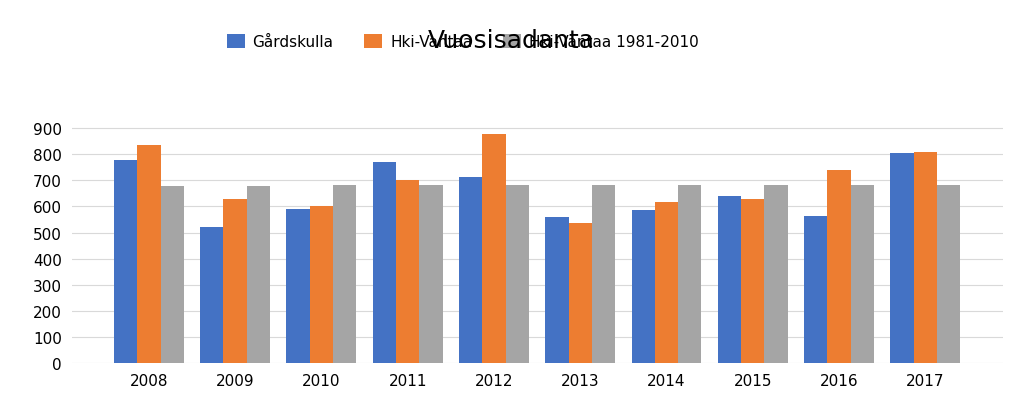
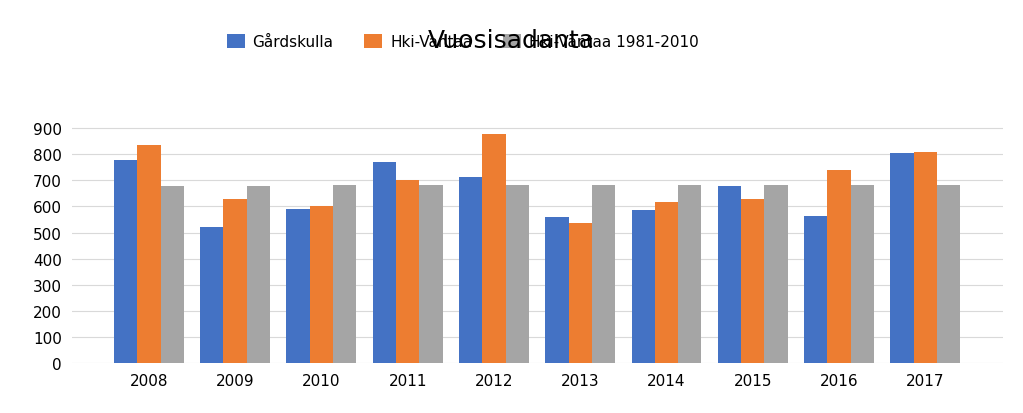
Gårdskulla/2015: 638 -> 680
